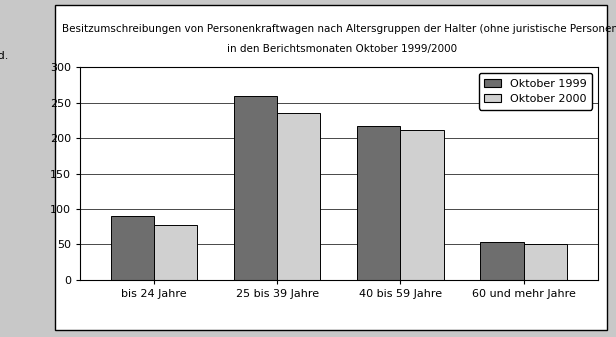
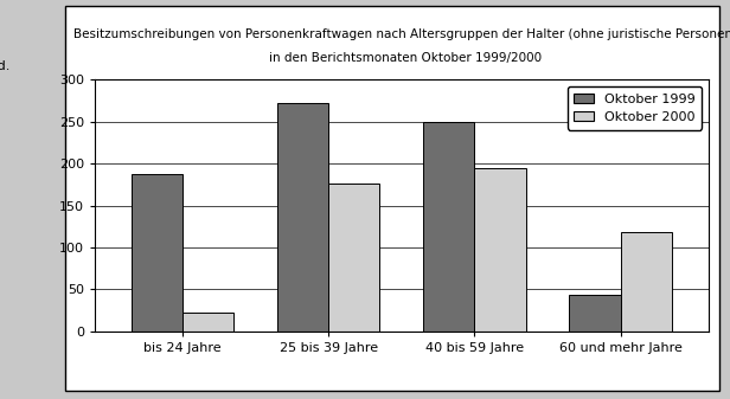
Oktober 1999/bis 24 Jahre: 90 -> 188
Oktober 2000/bis 24 Jahre: 77 -> 22
Oktober 1999/25 bis 39 Jahre: 259 -> 272
Oktober 2000/25 bis 39 Jahre: 235 -> 176
Oktober 1999/40 bis 59 Jahre: 217 -> 250
Oktober 2000/40 bis 59 Jahre: 211 -> 194
Oktober 1999/60 und mehr Jahre: 53 -> 44
Oktober 2000/60 und mehr Jahre: 50 -> 118
